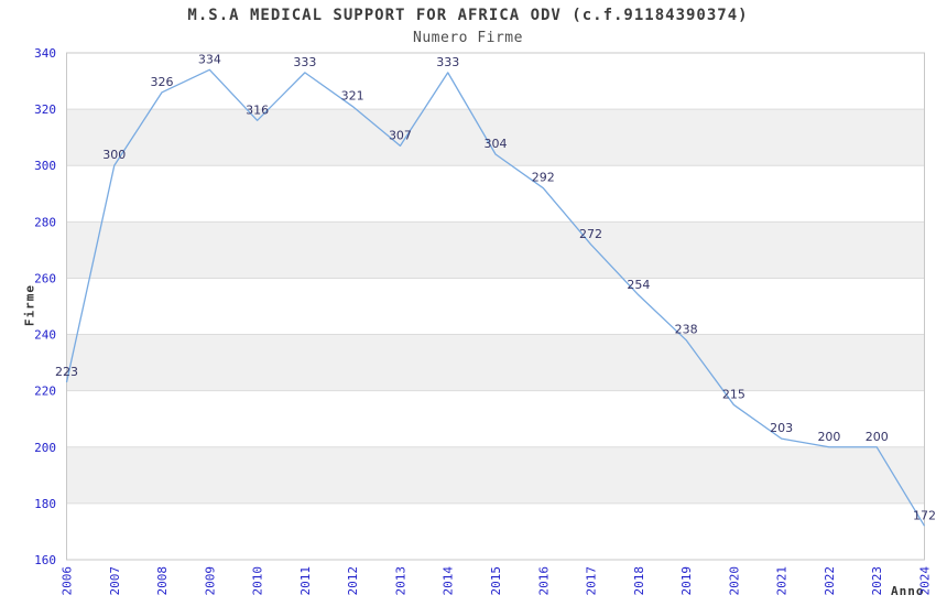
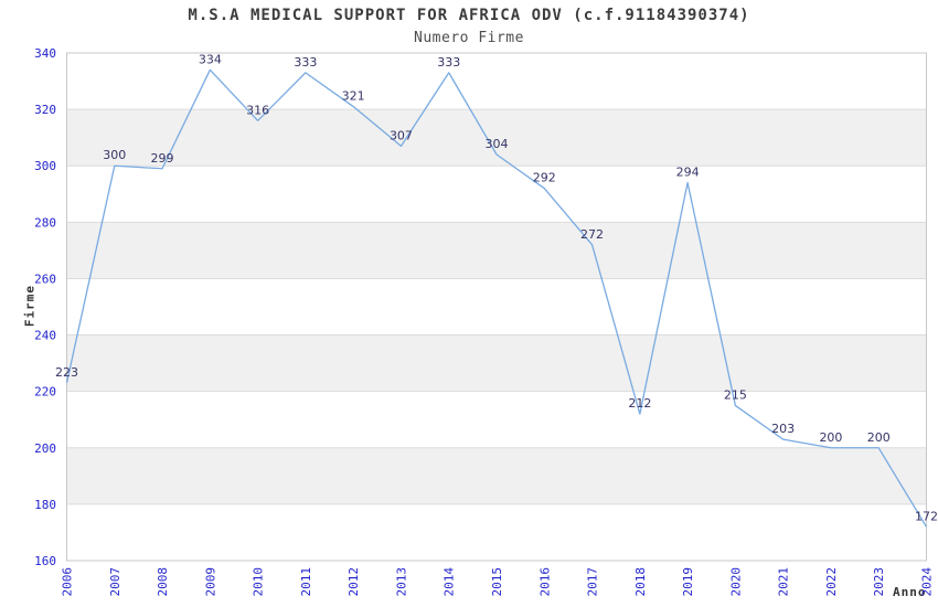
2008: 326 -> 299
2018: 254 -> 212
2019: 238 -> 294
